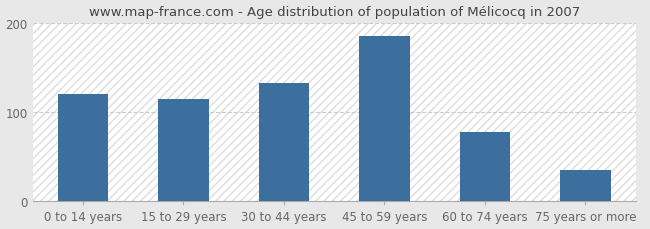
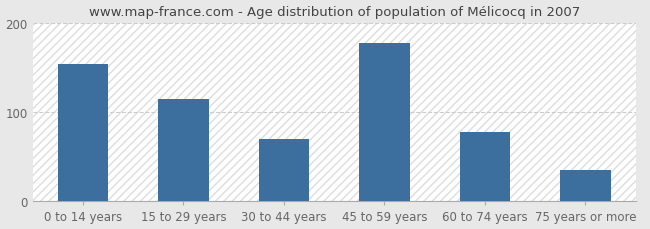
0 to 14 years: 120 -> 154
30 to 44 years: 133 -> 70
45 to 59 years: 185 -> 178
